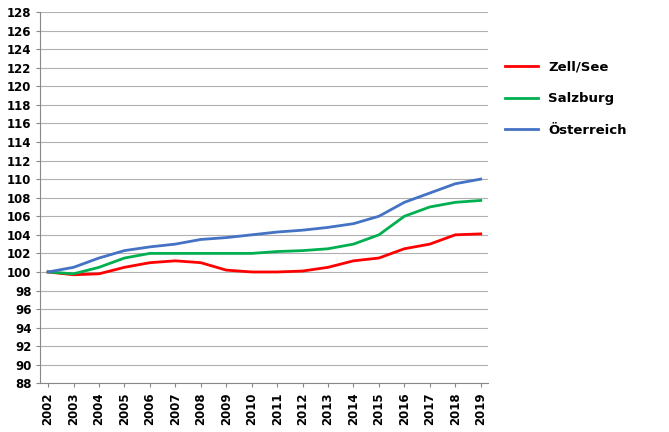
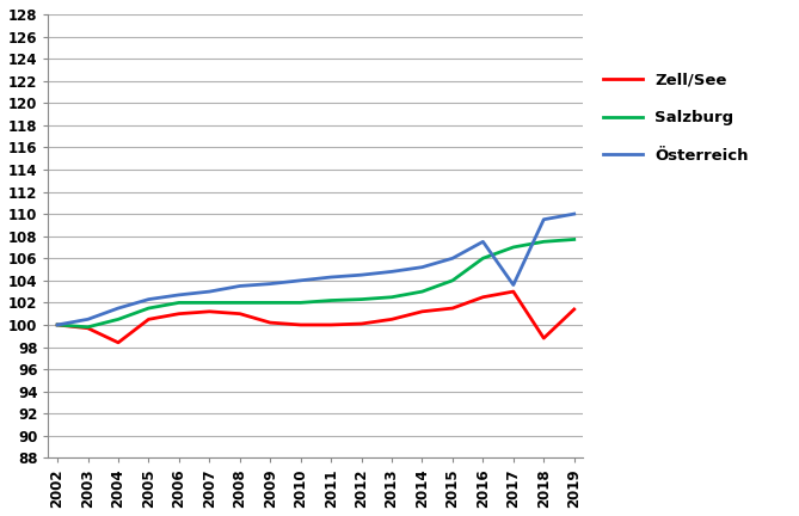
Zell/See/2004: 99.8 -> 98.4
Österreich/2017: 108.5 -> 103.6
Zell/See/2018: 104.0 -> 98.8
Zell/See/2019: 104.1 -> 101.4
